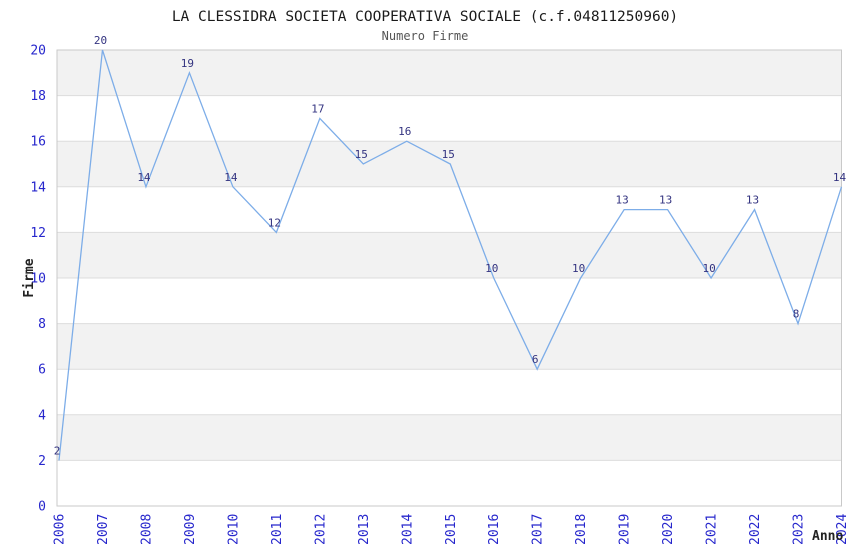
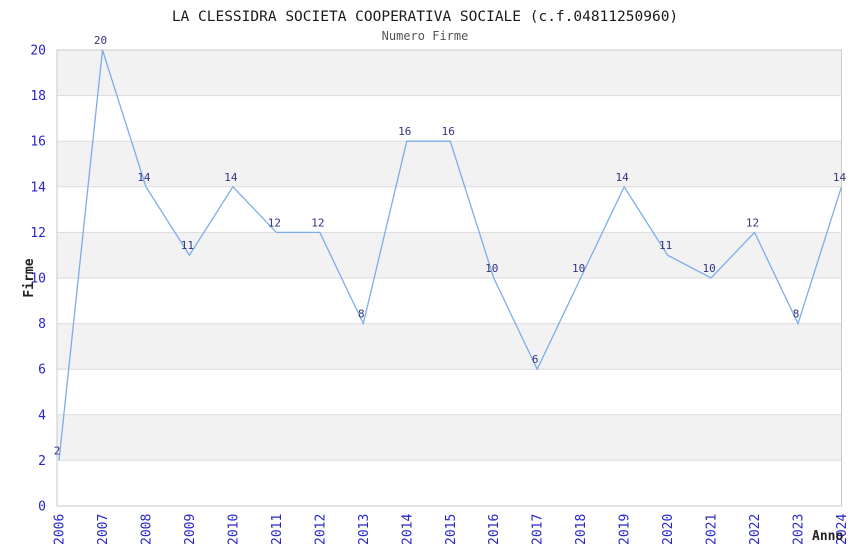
2009: 19 -> 11
2012: 17 -> 12
2013: 15 -> 8
2015: 15 -> 16
2019: 13 -> 14
2020: 13 -> 11
2022: 13 -> 12
